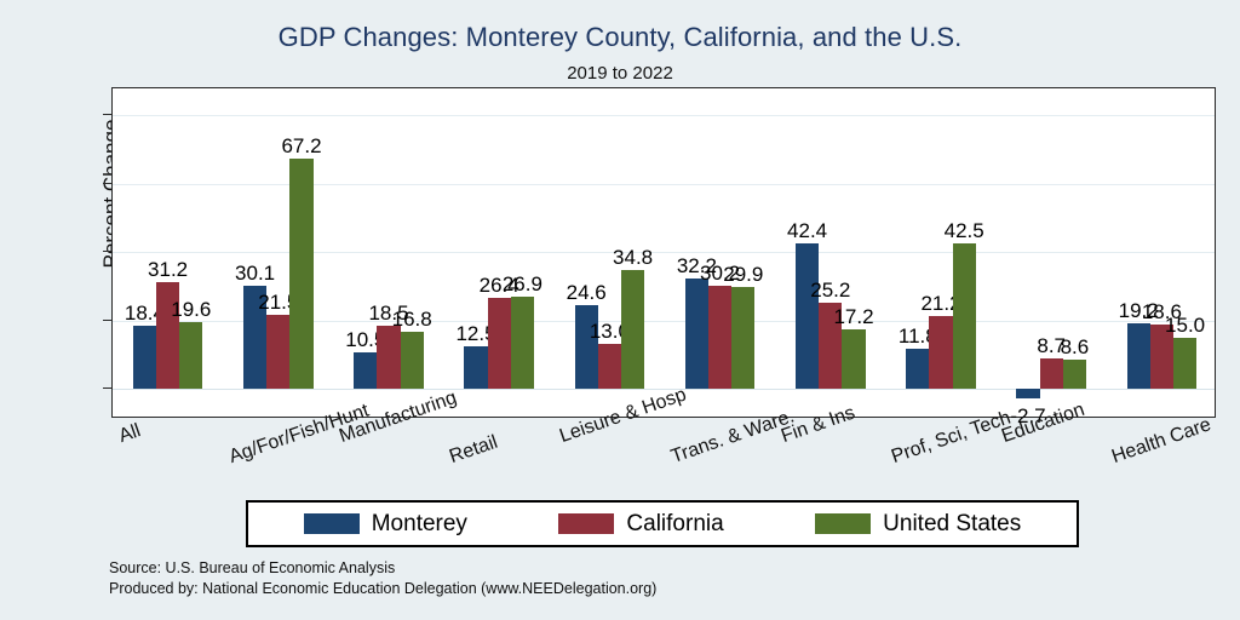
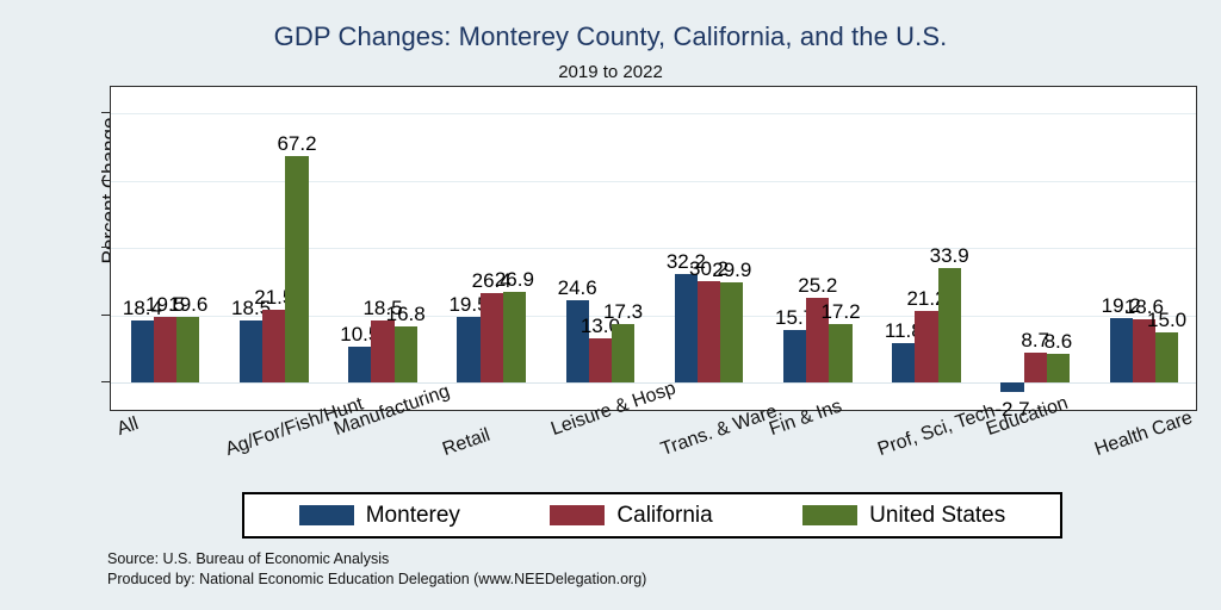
California/All: 31.2 -> 19.5
Monterey/Ag/For/Fish/Hunt: 30.1 -> 18.5
Monterey/Retail: 12.5 -> 19.5
United States/Leisure & Hosp: 34.8 -> 17.3
Monterey/Fin & Ins: 42.4 -> 15.7
United States/Prof, Sci, Tech: 42.5 -> 33.9
